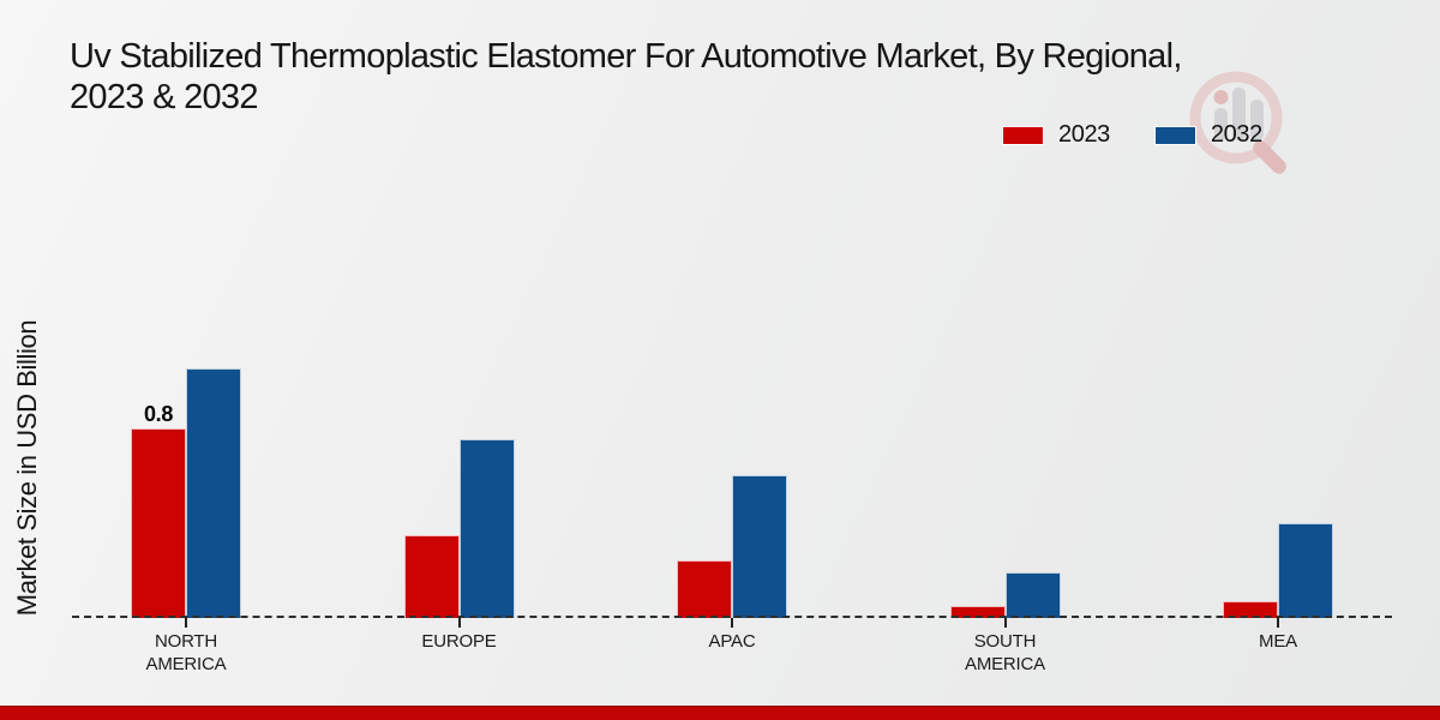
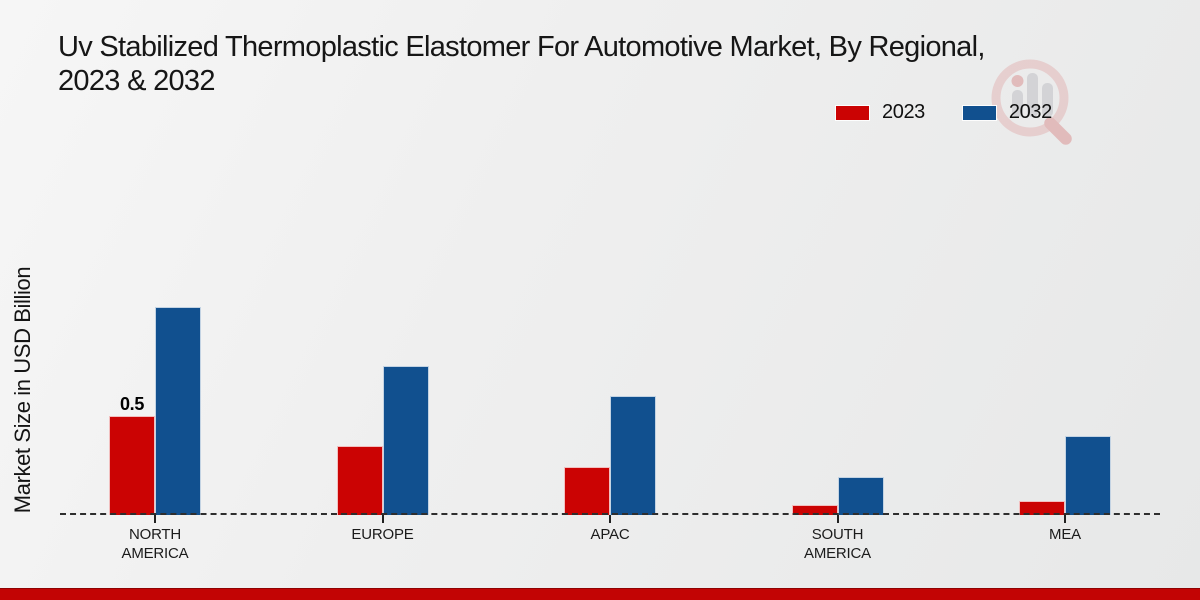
2023/NORTH AMERICA: 0.8 -> 0.5
